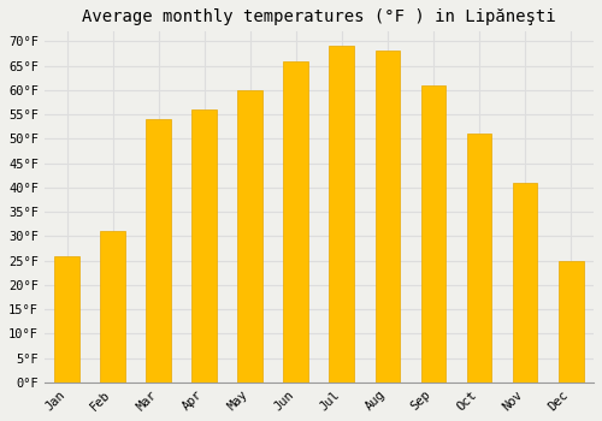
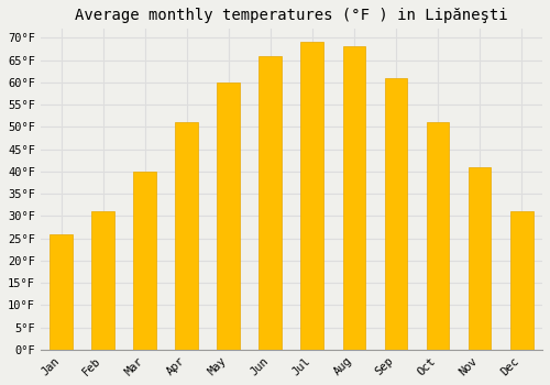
Mar: 54°F -> 40°F
Apr: 56°F -> 51°F
Dec: 25°F -> 31°F
